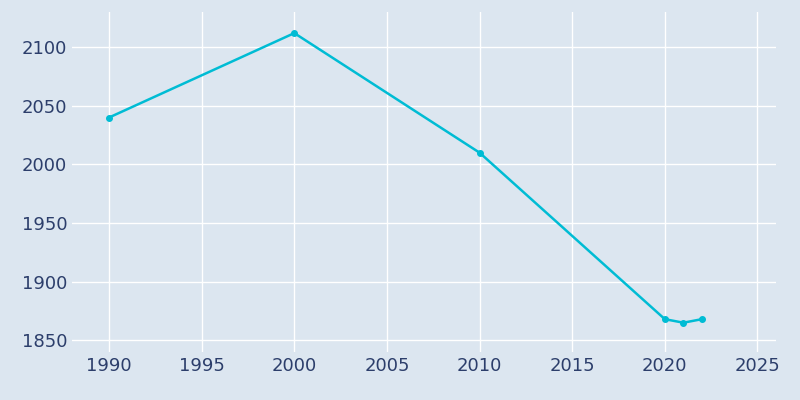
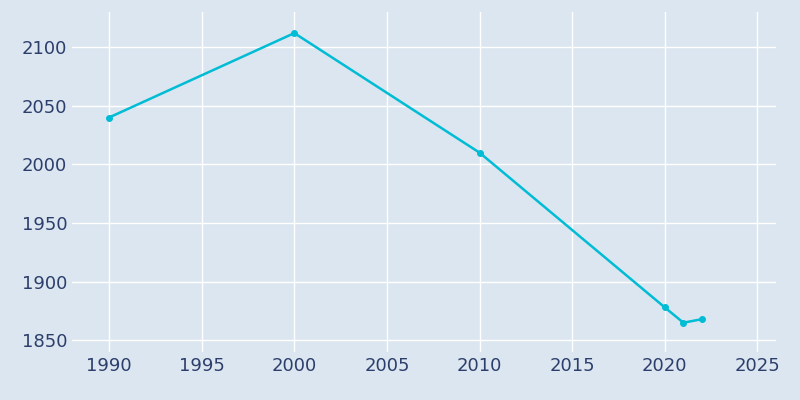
2020: 1868 -> 1878
